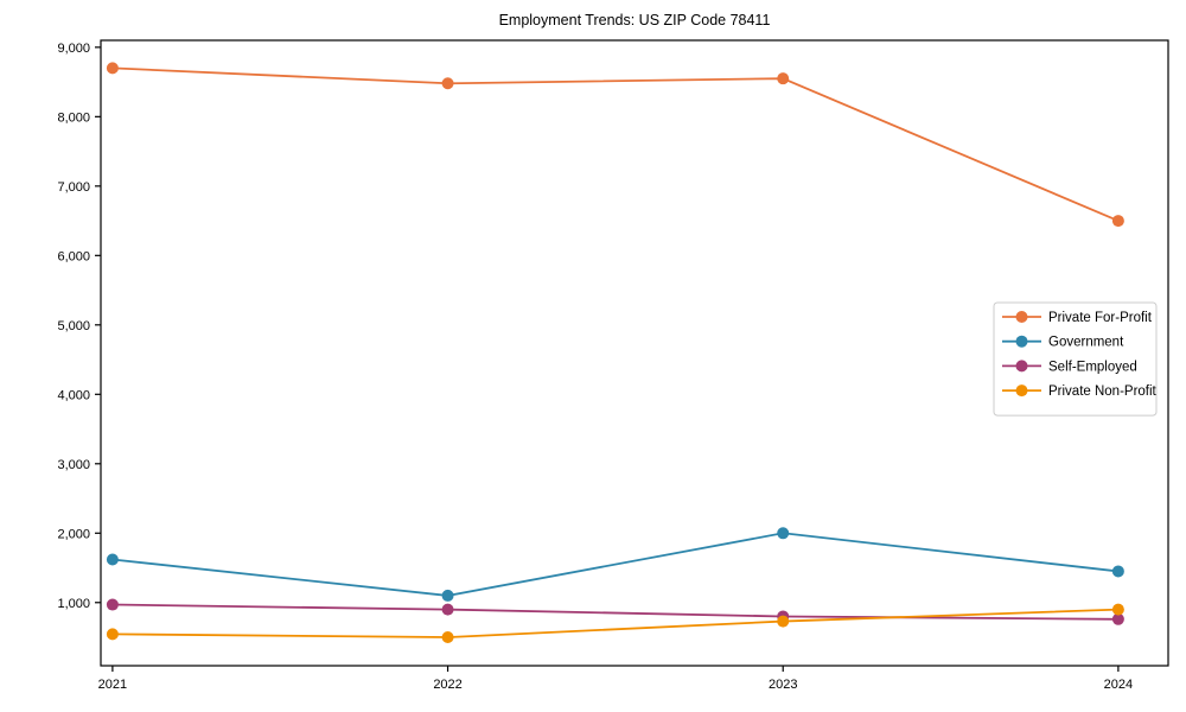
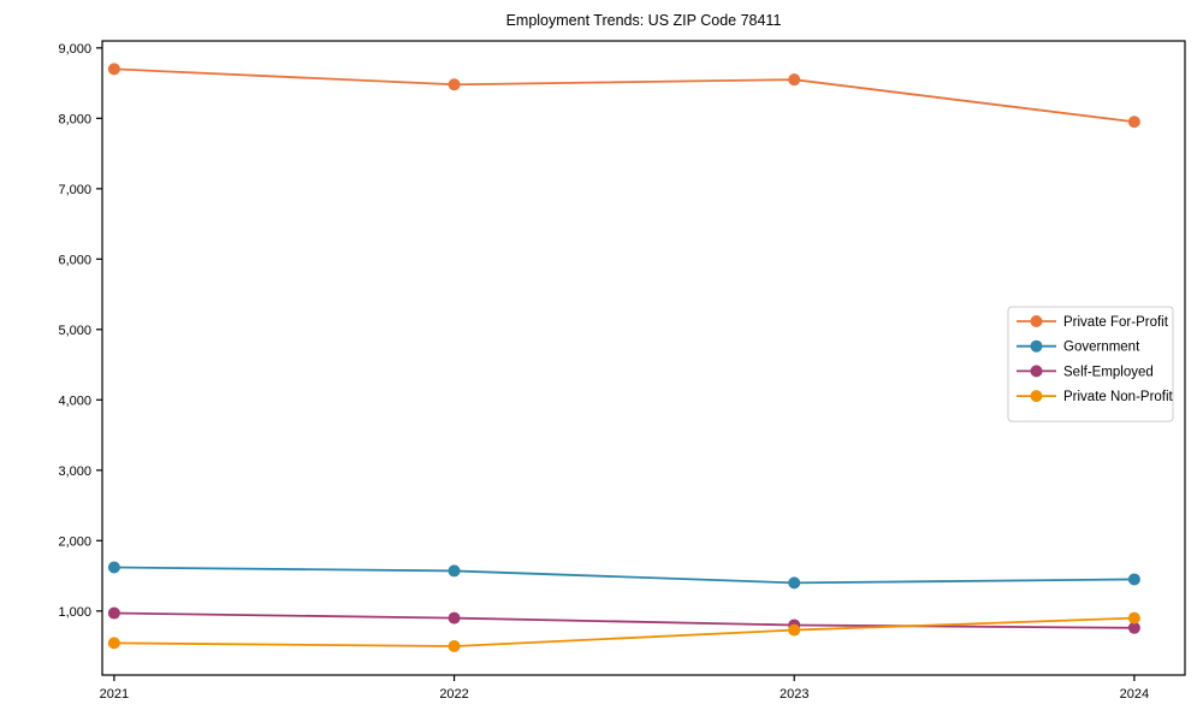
Government/2022: 1100 -> 1600
Government/2023: 2000 -> 1400
Private For-Profit/2024: 6500 -> 8000
